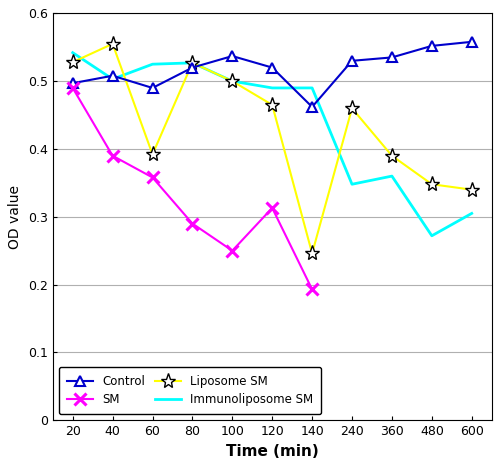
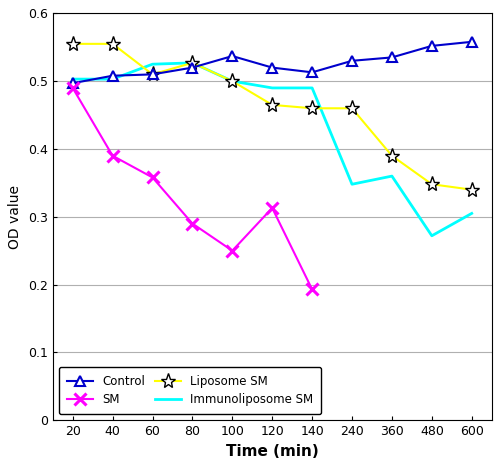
Liposome SM/20: 0.528 -> 0.555
Immunoliposome SM/20: 0.542 -> 0.503
Control/60: 0.490 -> 0.510
Liposome SM/60: 0.392 -> 0.510
Control/140: 0.462 -> 0.513
Liposome SM/140: 0.246 -> 0.460
